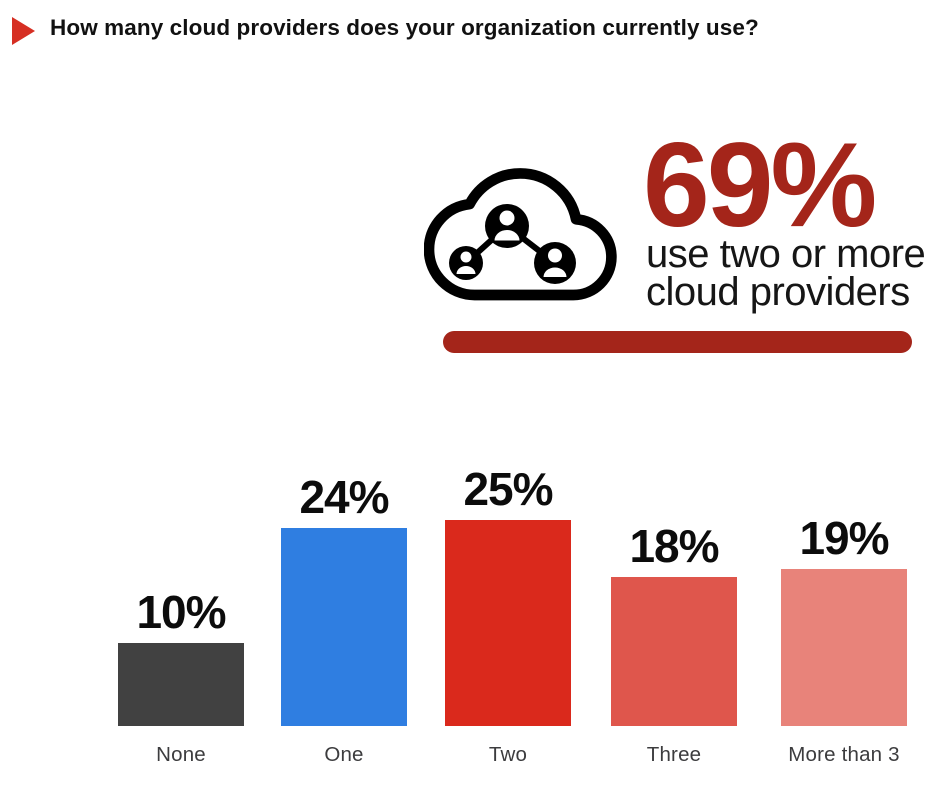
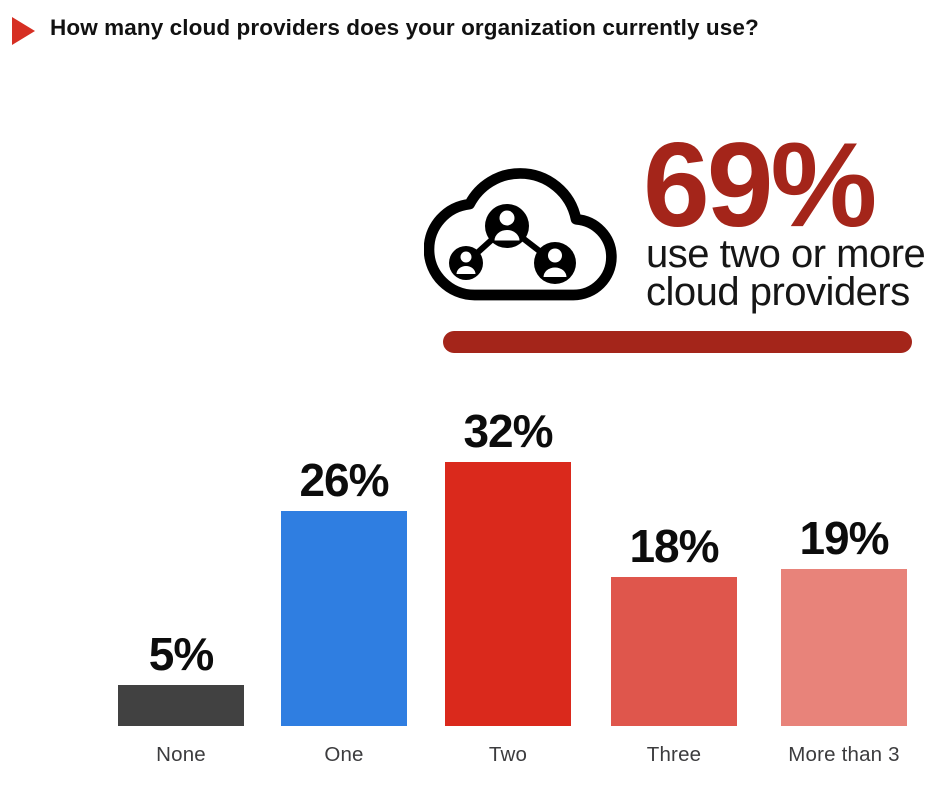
None: 10% -> 5%
One: 24% -> 26%
Two: 25% -> 32%
